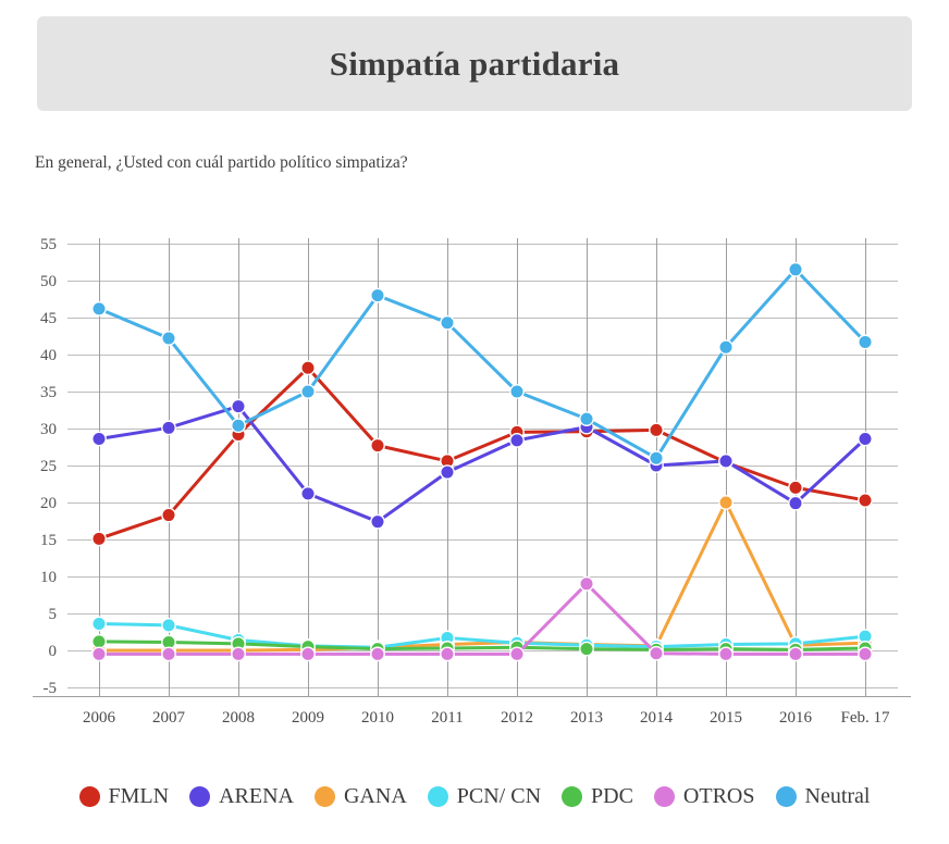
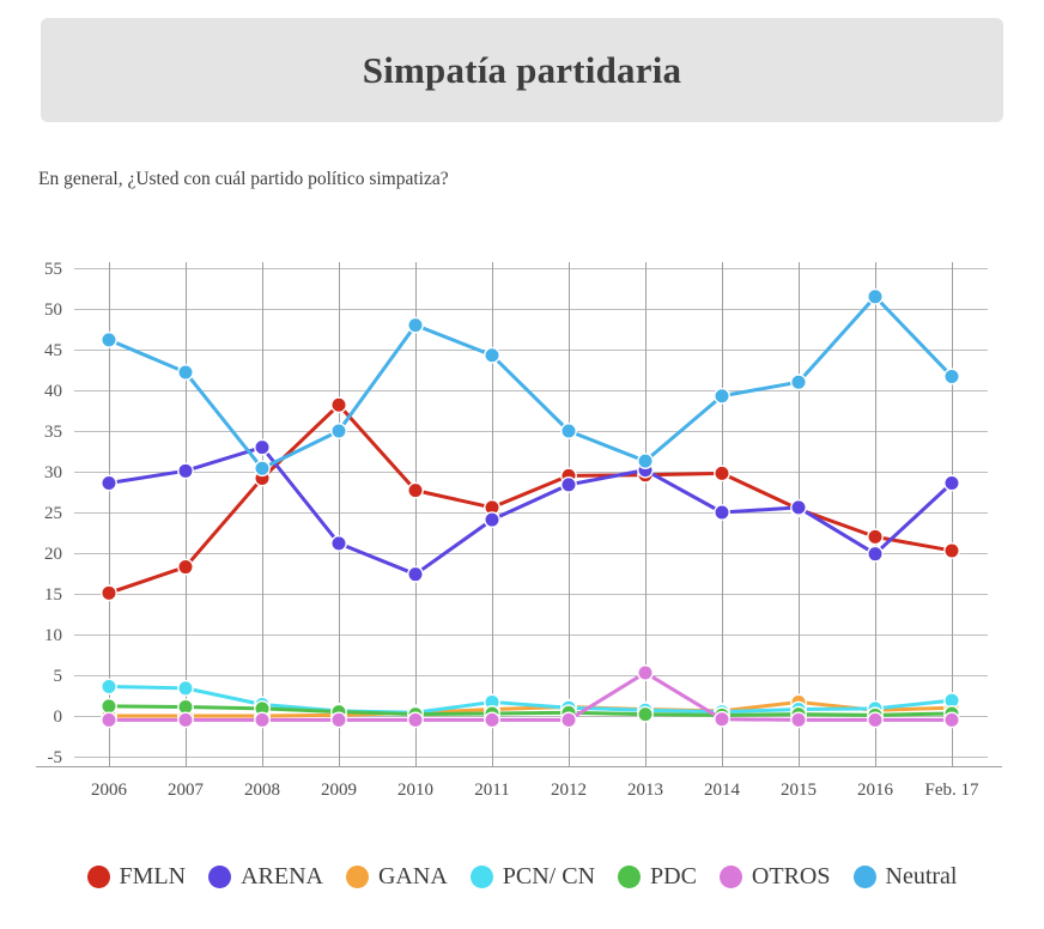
OTROS/2013: 9 -> 5
Neutral/2014: 26 -> 39
GANA/2015: 20 -> 2
